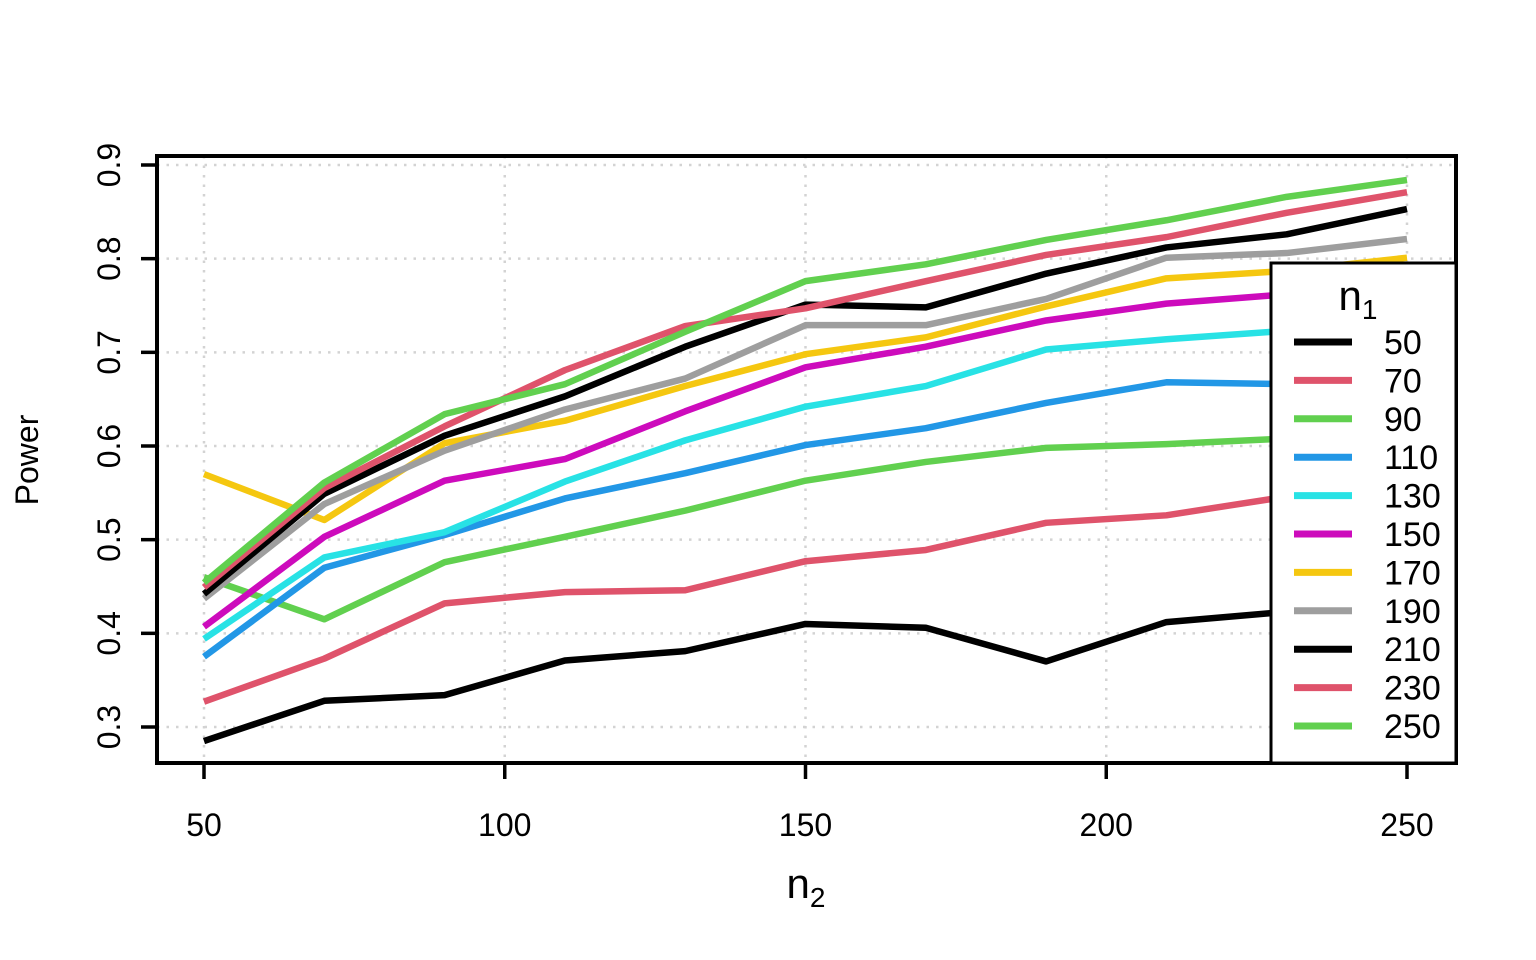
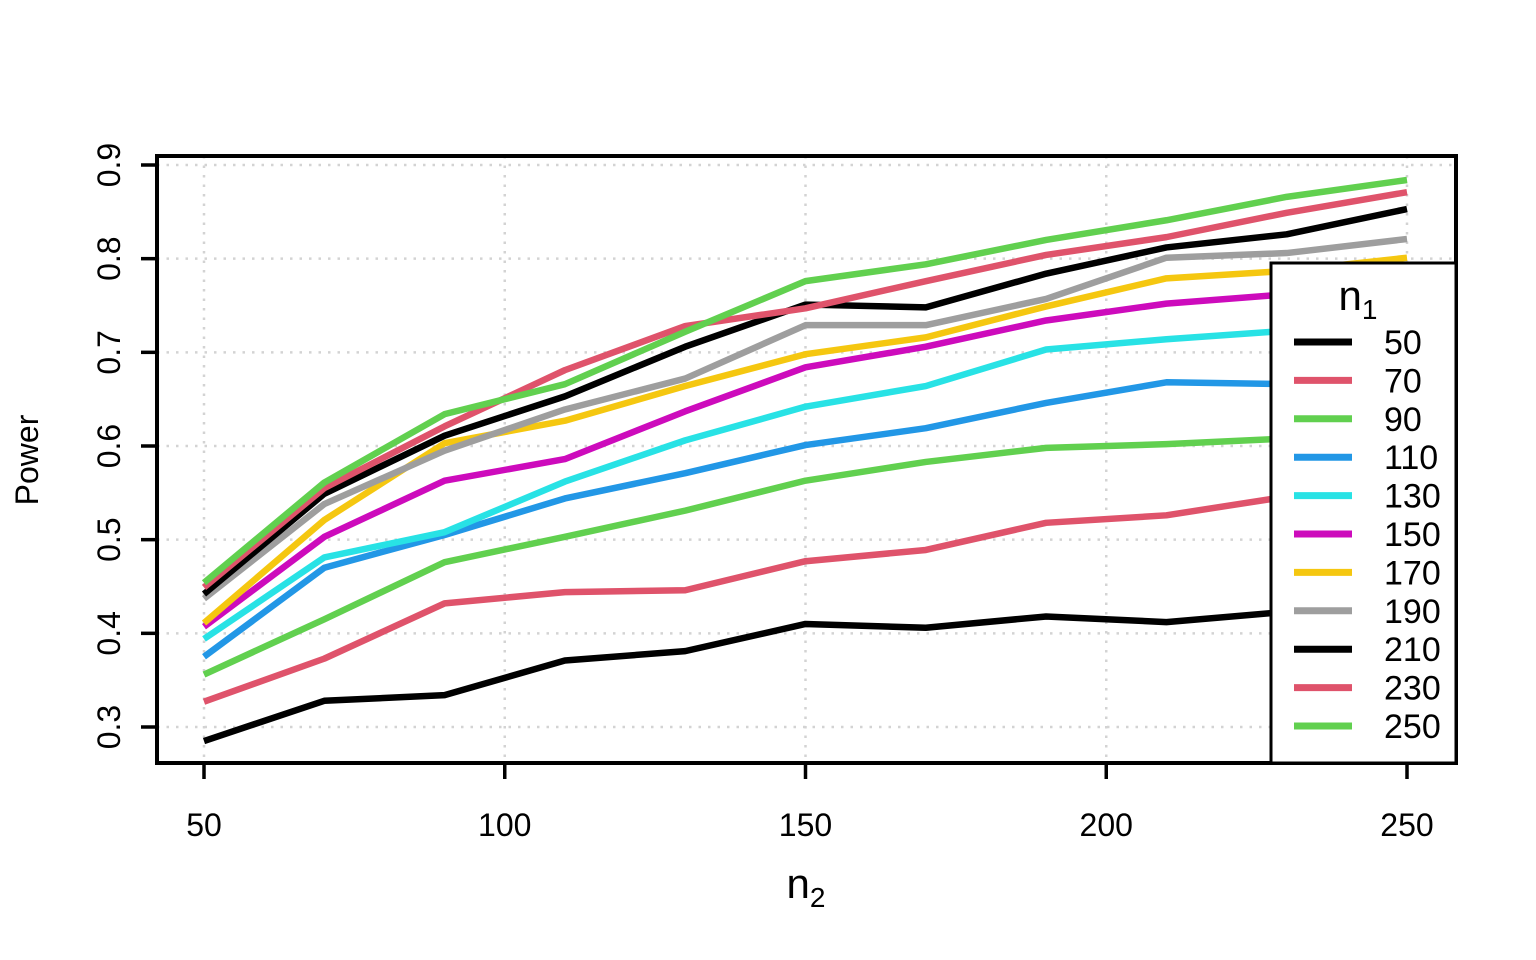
90/50: 0.46 -> 0.36
170/50: 0.57 -> 0.41
50/190: 0.37 -> 0.42
